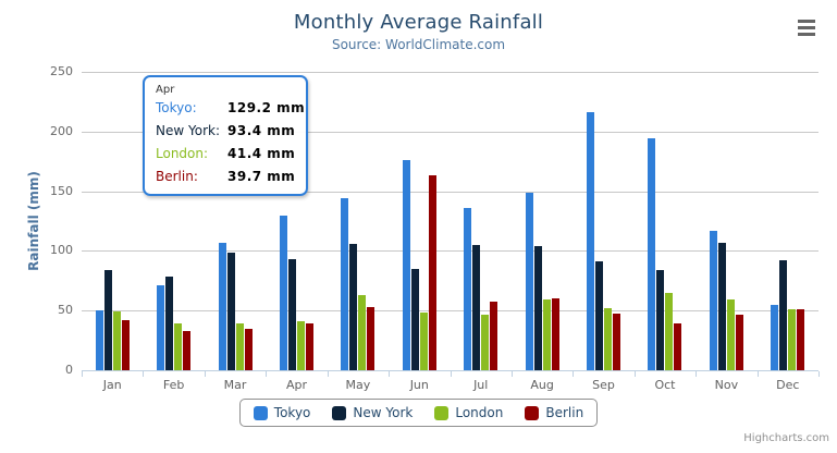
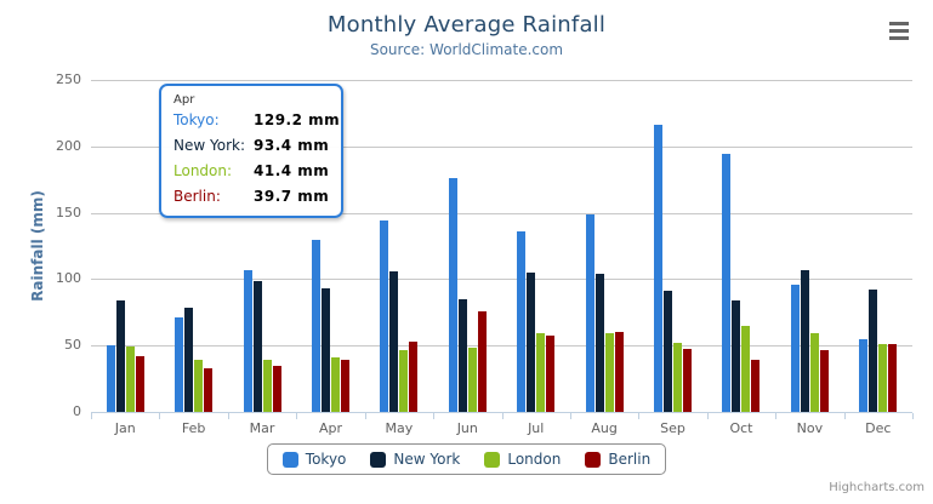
London/May: 63 -> 47
Berlin/Jun: 163 -> 76
London/Jul: 47 -> 59
Tokyo/Nov: 117 -> 96
